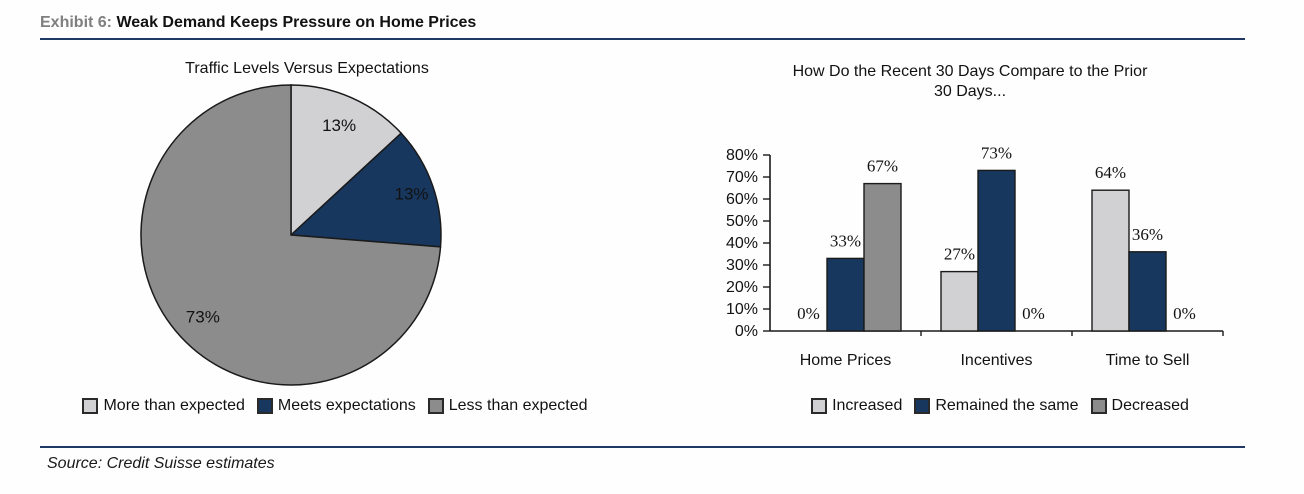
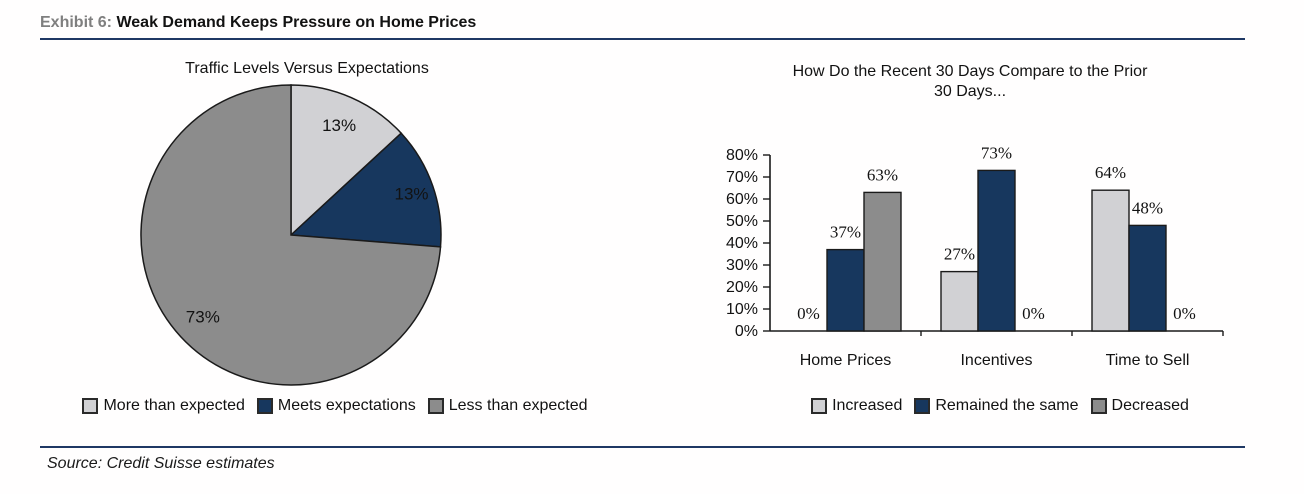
How Do the Recent 30 Days Compare to the Prior 30 Days.../Remained the same/Home Prices: 33% -> 37%
How Do the Recent 30 Days Compare to the Prior 30 Days.../Decreased/Home Prices: 67% -> 63%
How Do the Recent 30 Days Compare to the Prior 30 Days.../Remained the same/Time to Sell: 36% -> 48%
